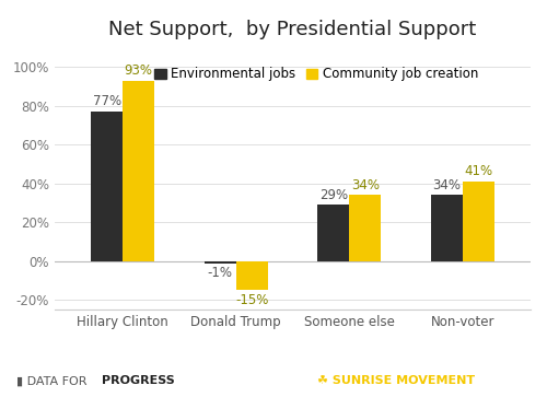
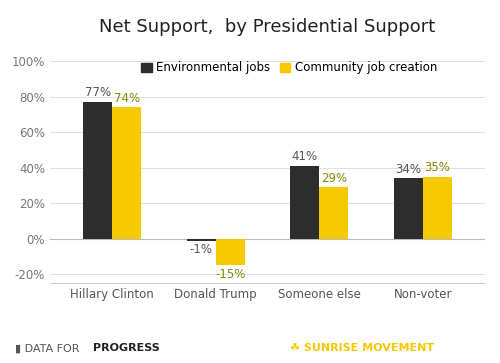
Community job creation/Hillary Clinton: 93% -> 74%
Environmental jobs/Someone else: 29% -> 41%
Community job creation/Someone else: 34% -> 29%
Community job creation/Non-voter: 41% -> 35%
